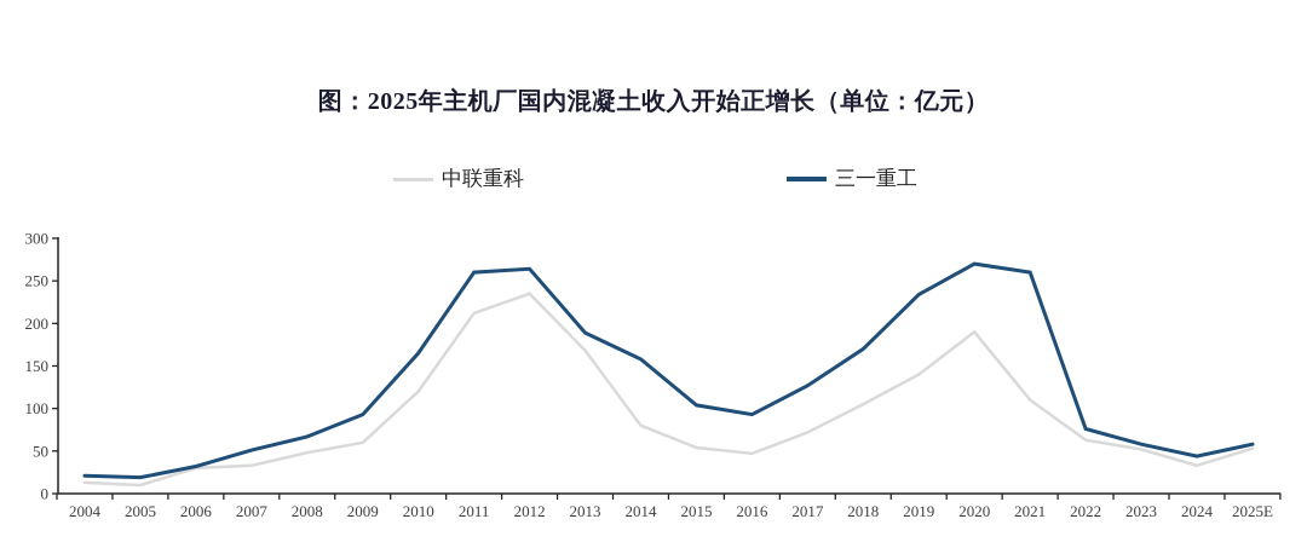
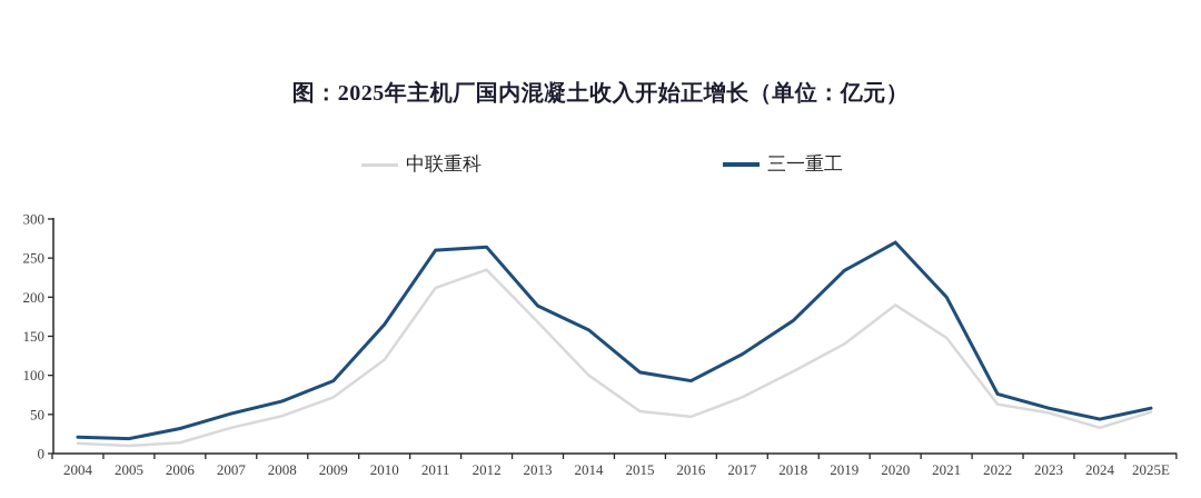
中联重科/2006: 30 -> 10
中联重科/2009: 60 -> 70
中联重科/2014: 80 -> 100
中联重科/2021: 110 -> 150
三一重工/2021: 260 -> 200
